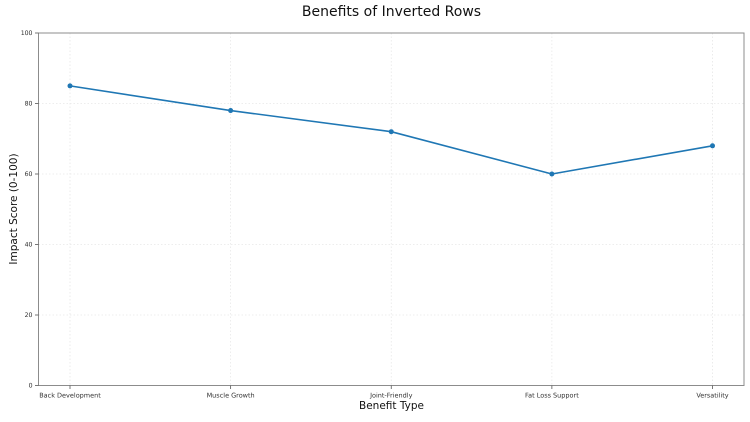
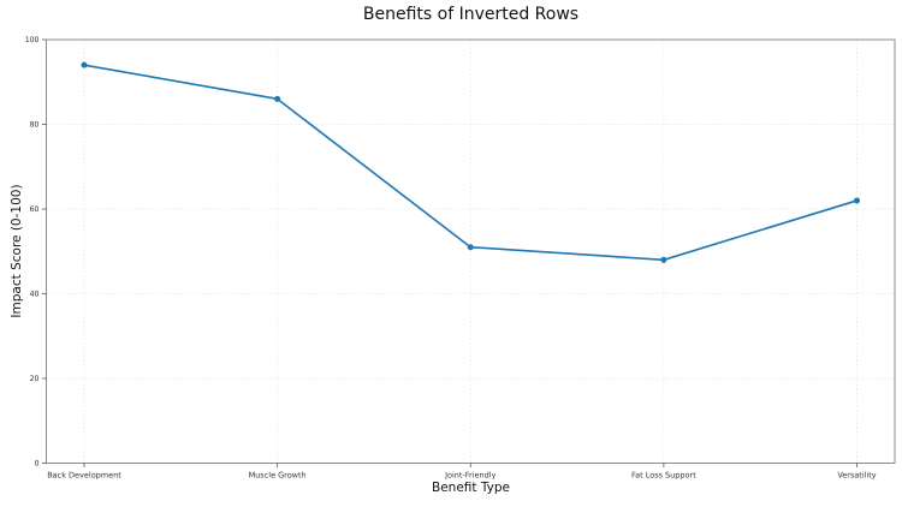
Back Development: 85 -> 94
Muscle Growth: 78 -> 86
Joint-Friendly: 72 -> 51
Fat Loss Support: 60 -> 48
Versatility: 68 -> 62
